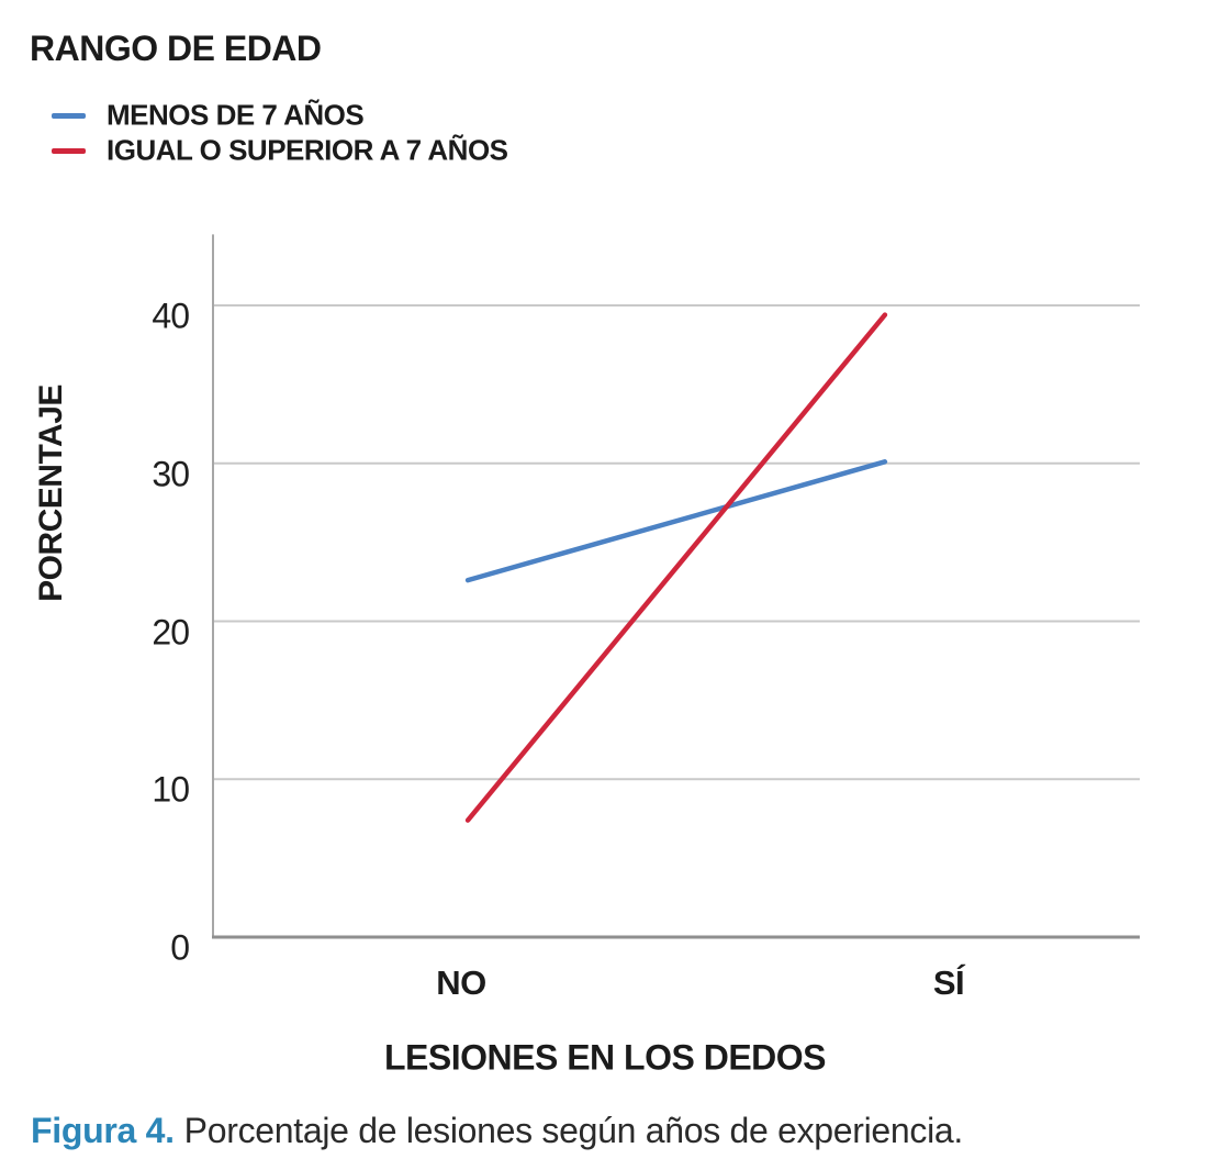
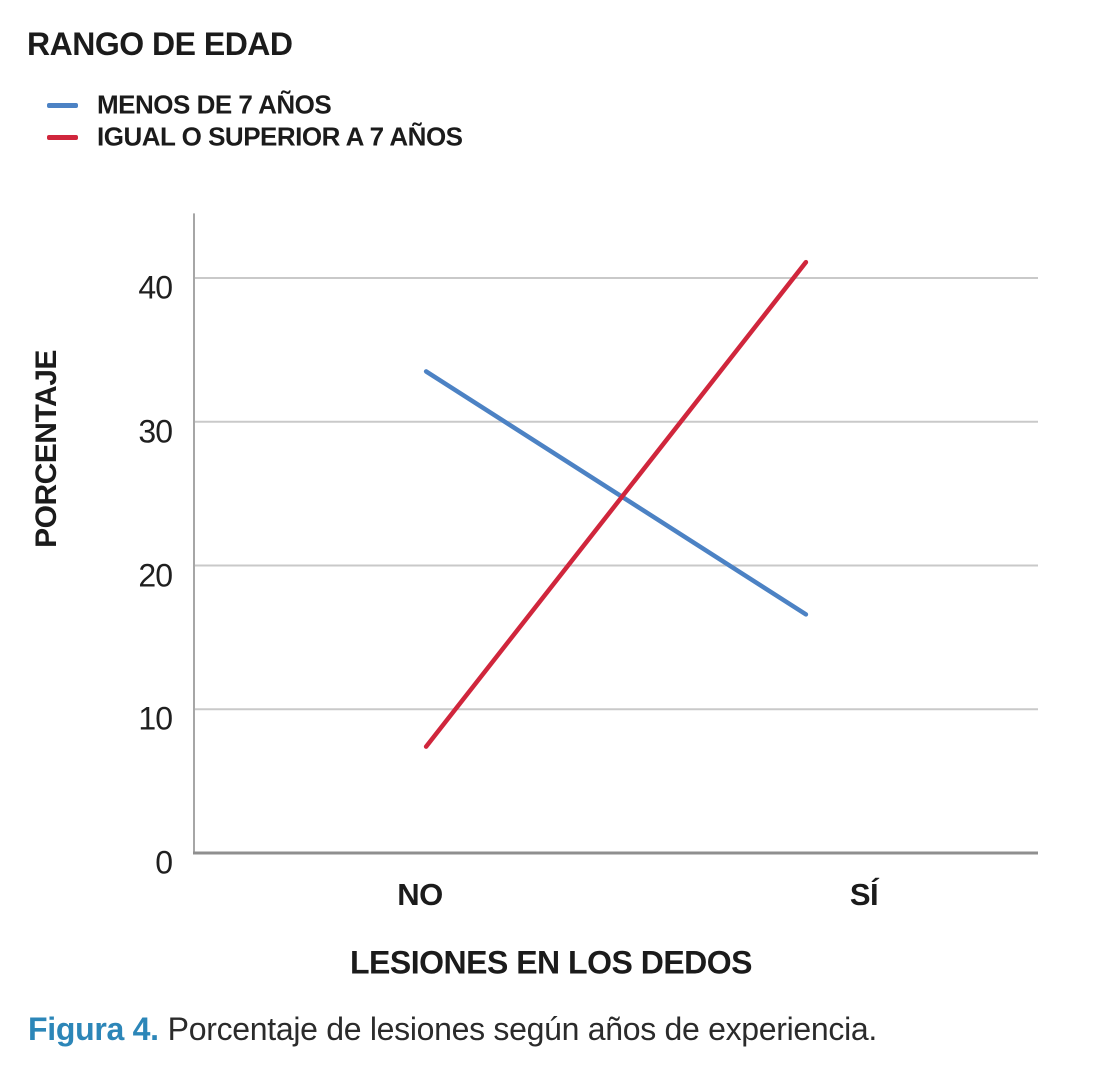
MENOS DE 7 AÑOS/NO: 22.6 -> 33.5
MENOS DE 7 AÑOS/SÍ: 30.1 -> 16.6
IGUAL O SUPERIOR A 7 AÑOS/SÍ: 39.4 -> 41.1
